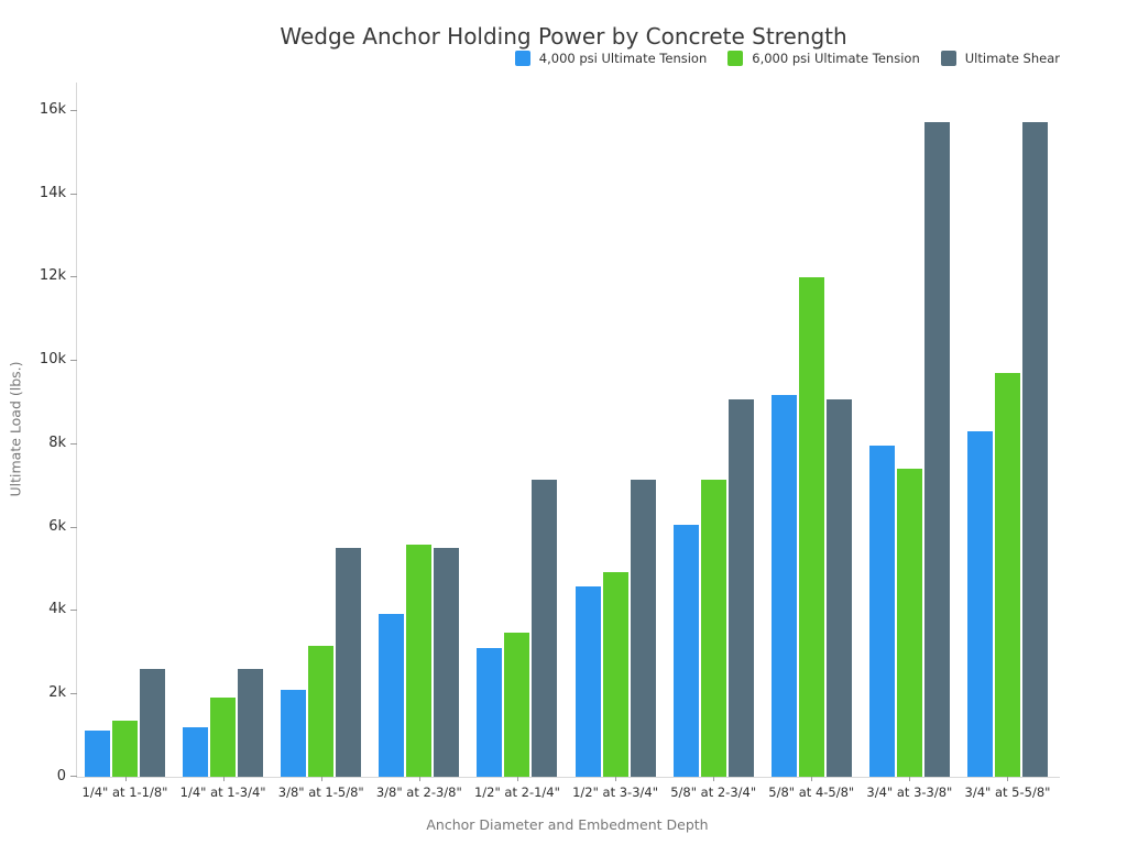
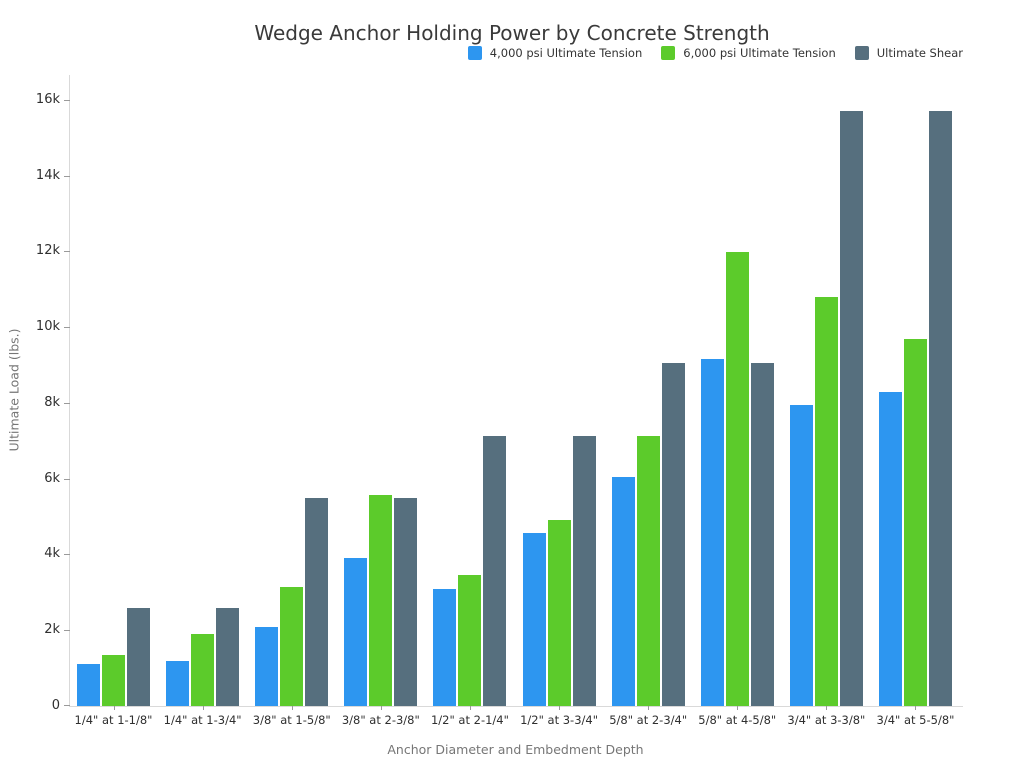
6,000 psi Ultimate Tension/3/4" at 3-3/8": 7.4k -> 10.8k
